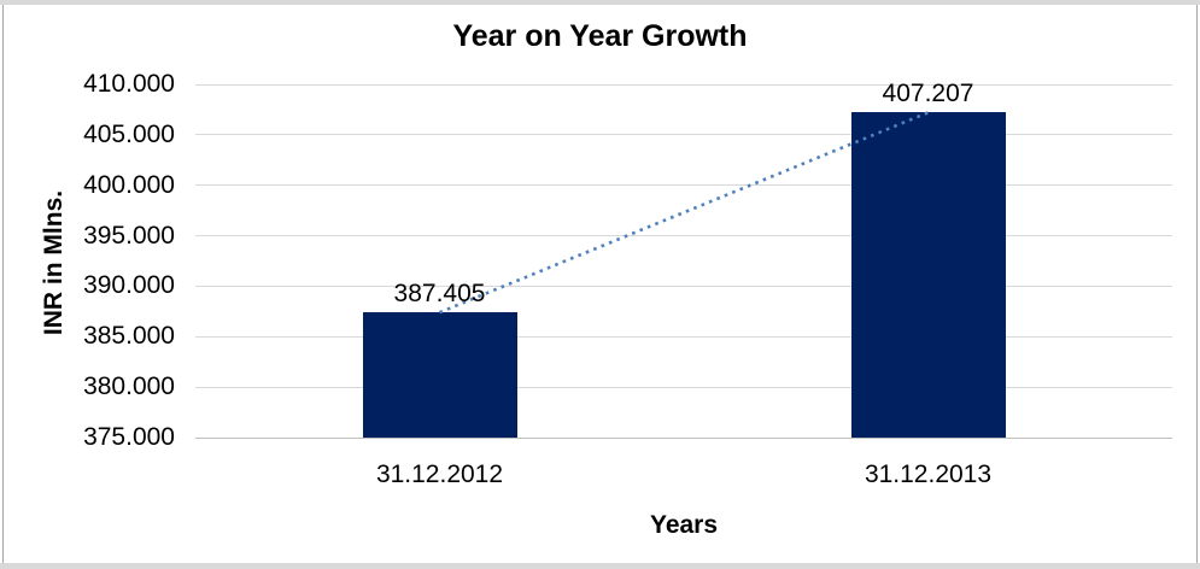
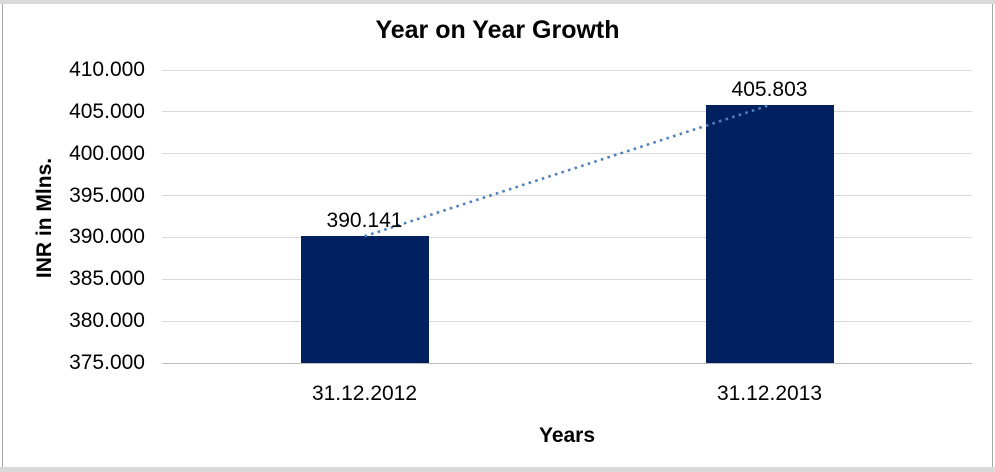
31.12.2012: 387.405 -> 390.141
31.12.2013: 407.207 -> 405.803
